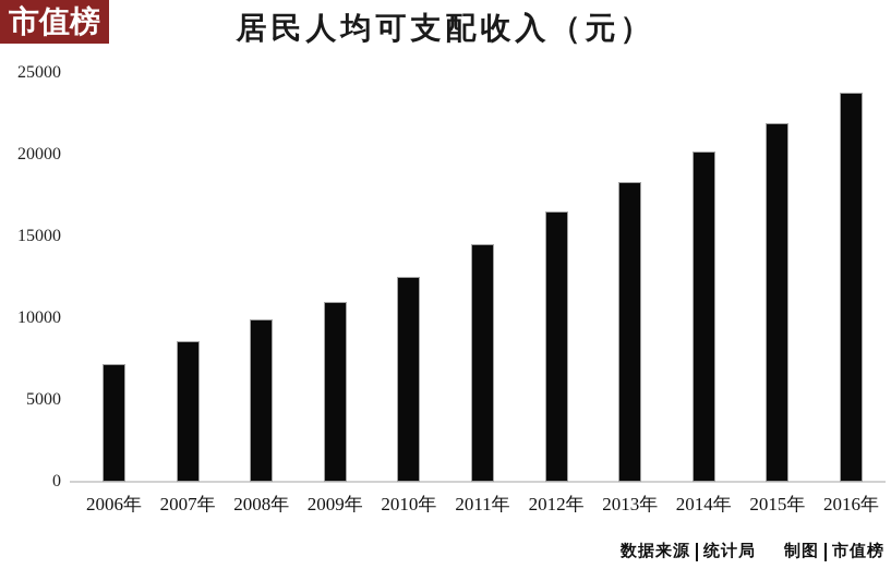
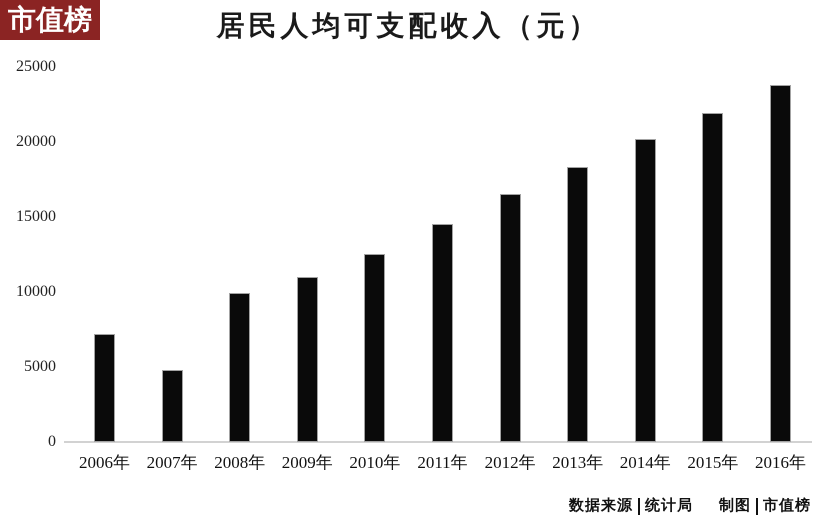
2007年: 8600 -> 4800
